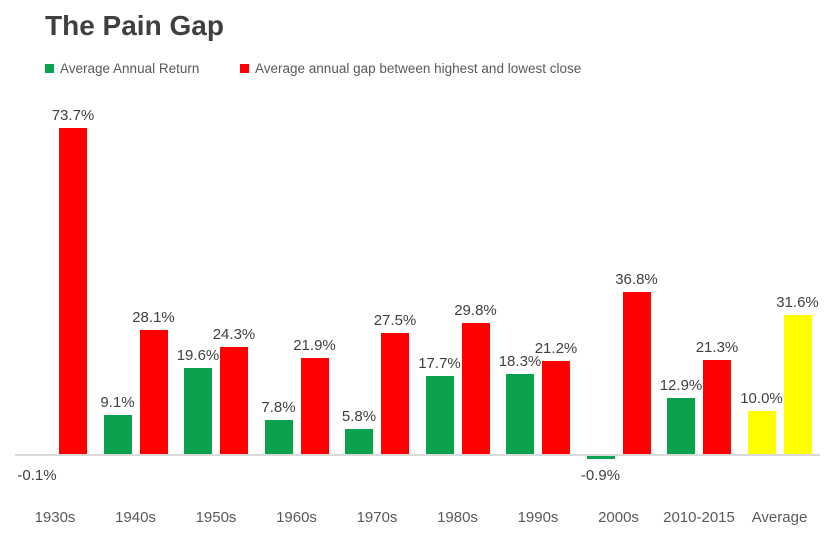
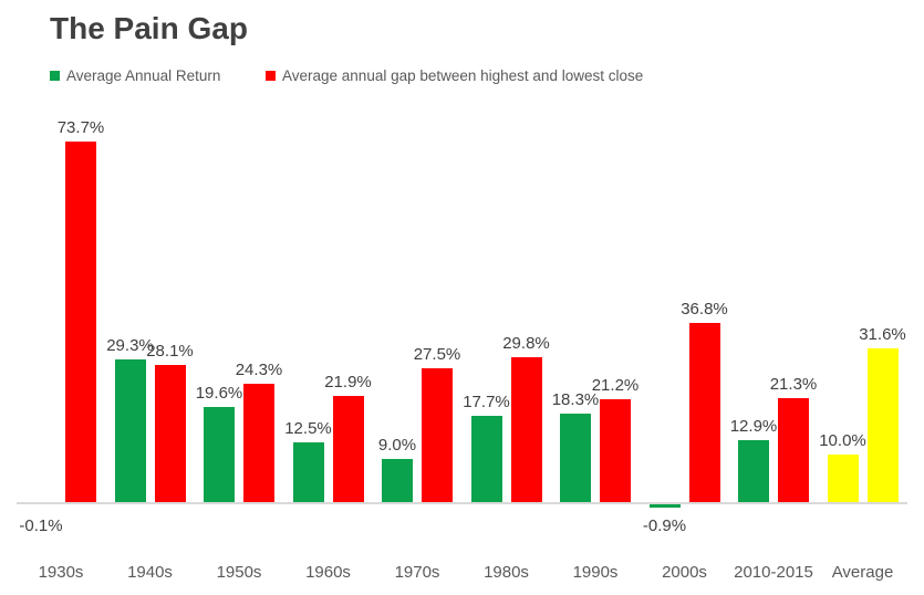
Average Annual Return/1940s: 9.1% -> 29.3%
Average Annual Return/1960s: 7.8% -> 12.5%
Average Annual Return/1970s: 5.8% -> 9.0%
